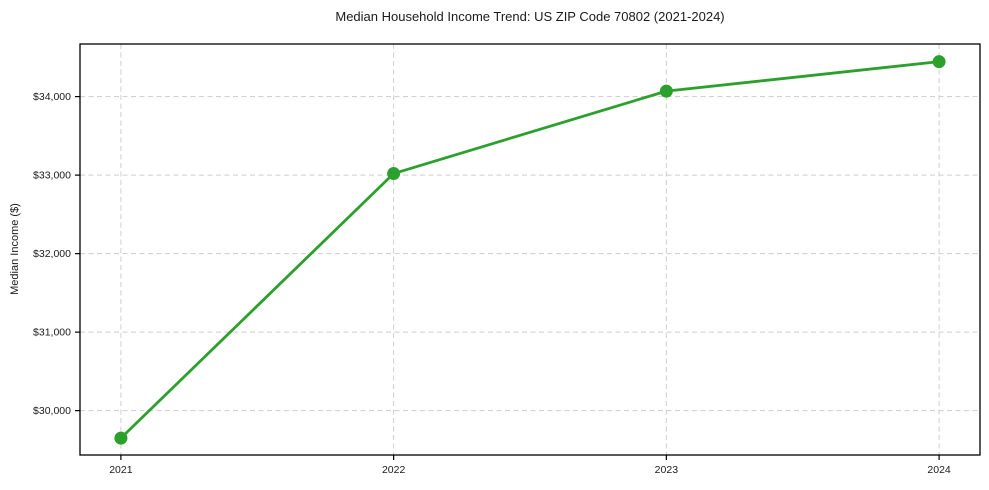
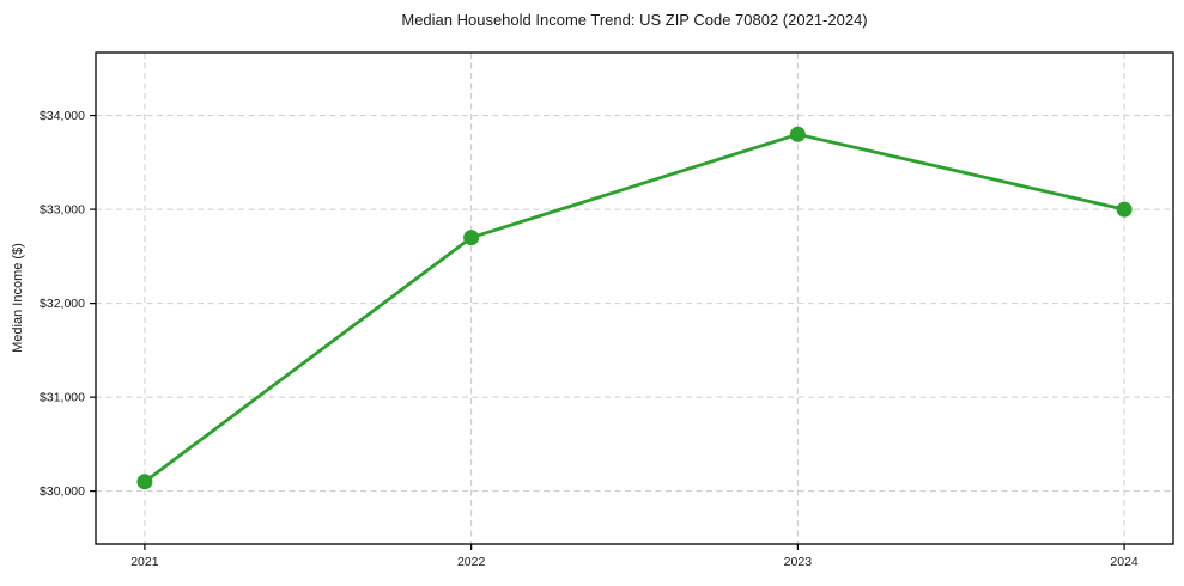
2021: $29600 -> $30100
2022: $33000 -> $32700
2023: $34100 -> $33800
2024: $34400 -> $33000
